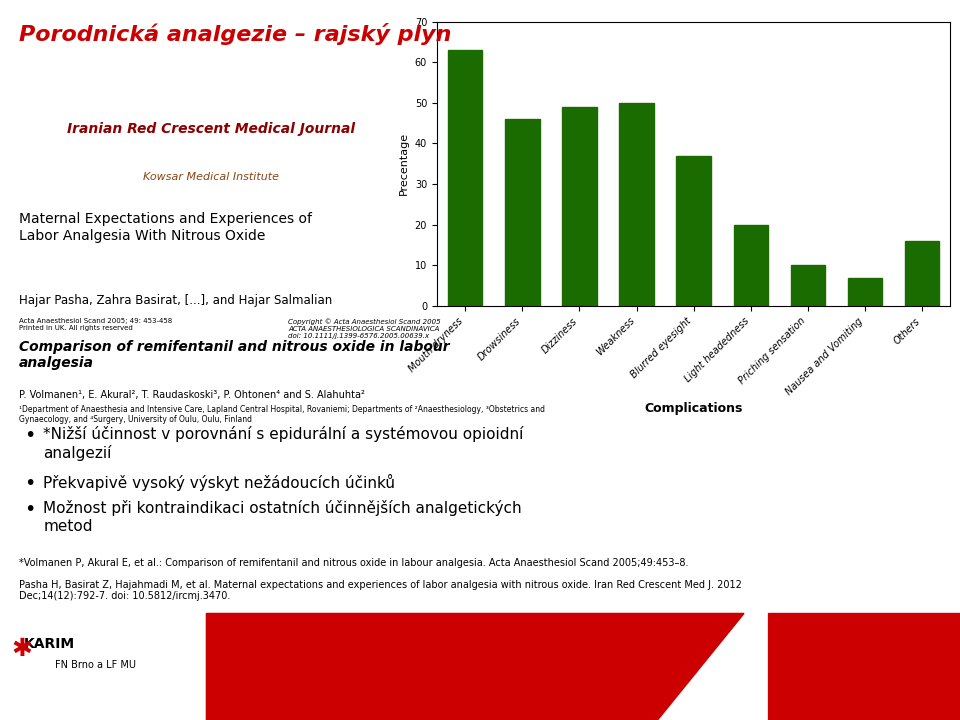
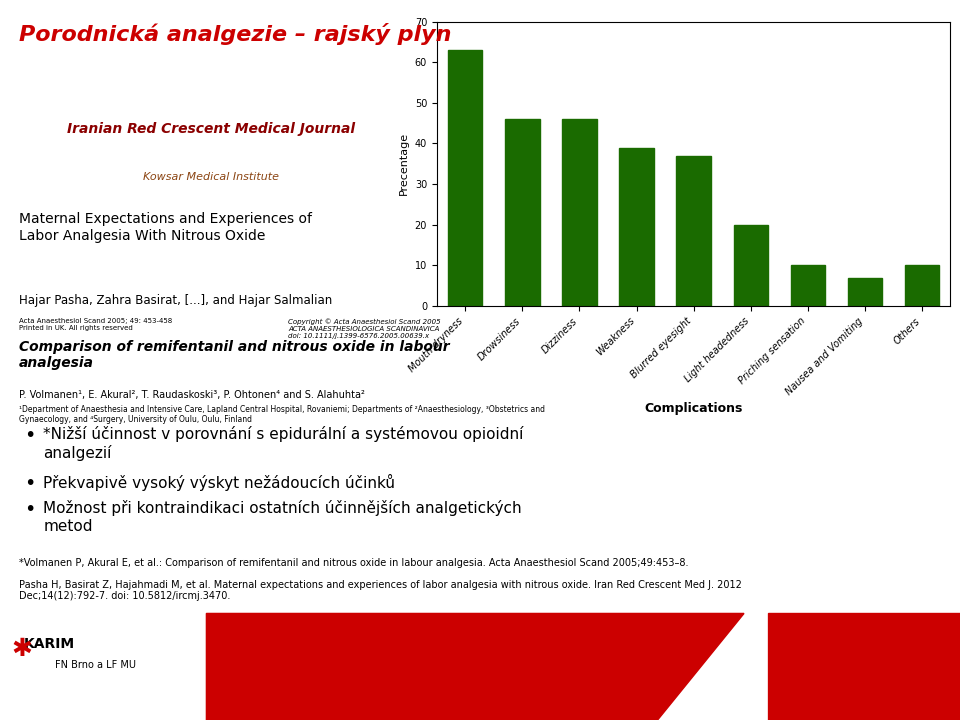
Dizziness: 49 -> 46
Weakness: 50 -> 39
Others: 16 -> 10
